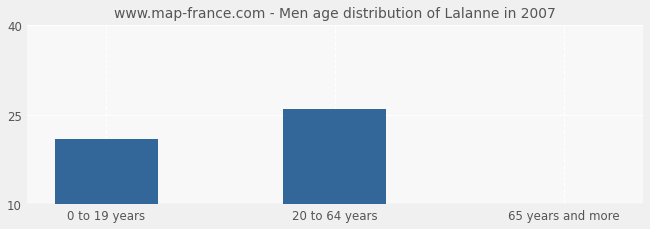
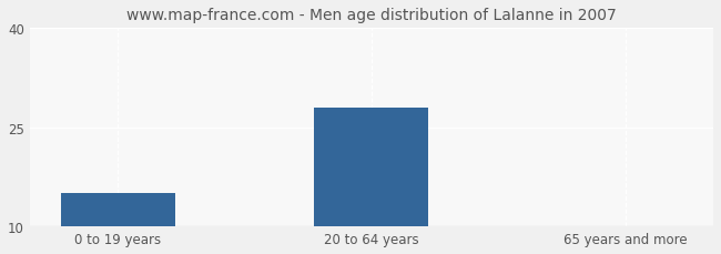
0 to 19 years: 21.0 -> 15.0
20 to 64 years: 26.0 -> 28.0
